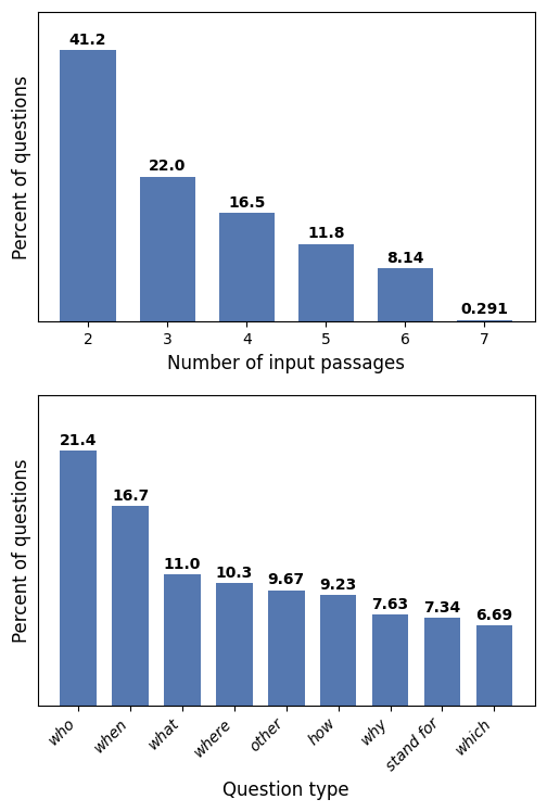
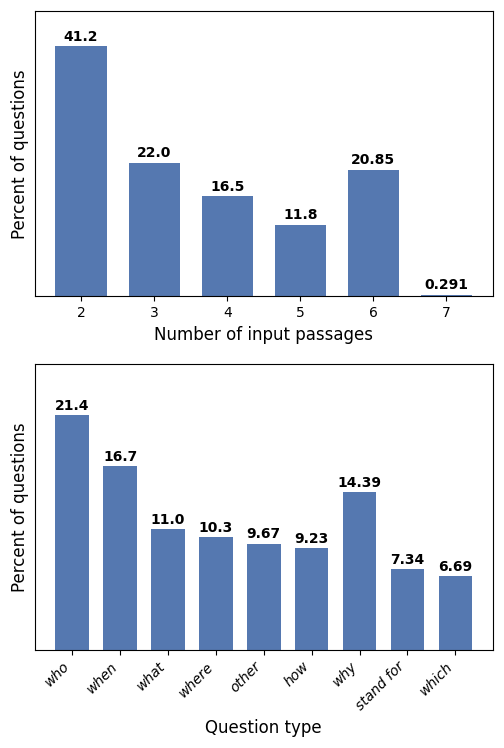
6: 8.14 -> 20.85
why: 7.63 -> 14.39
